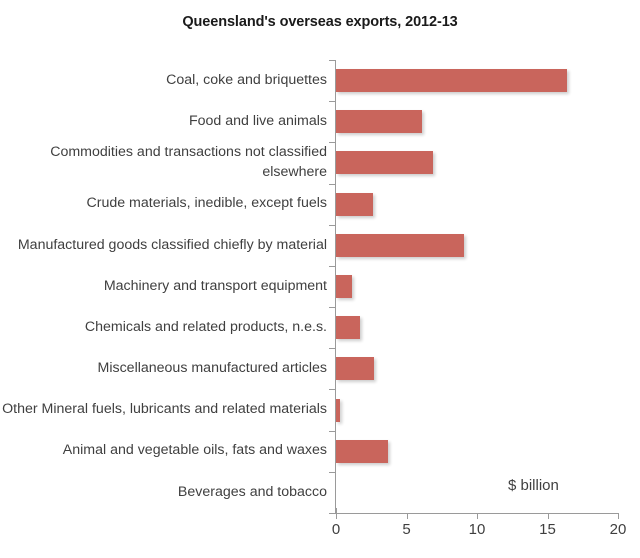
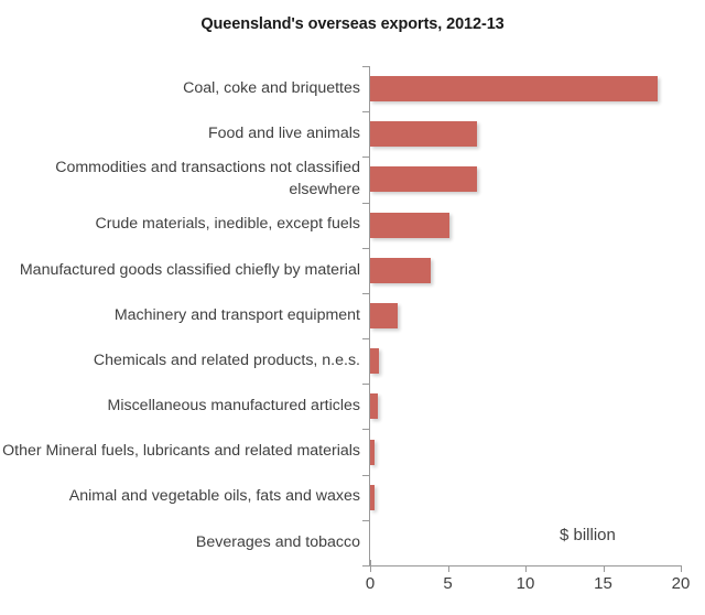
Coal, coke and briquettes: 16.4 -> 18.5
Food and live animals: 6.1 -> 6.9
Crude materials, inedible, except fuels: 2.6 -> 5.1
Manufactured goods classified chiefly by material: 9.1 -> 3.9
Machinery and transport equipment: 1.1 -> 1.8
Chemicals and related products, n.e.s.: 1.7 -> 0.6
Miscellaneous manufactured articles: 2.7 -> 0.5
Animal and vegetable oils, fats and waxes: 3.7 -> 0.3
